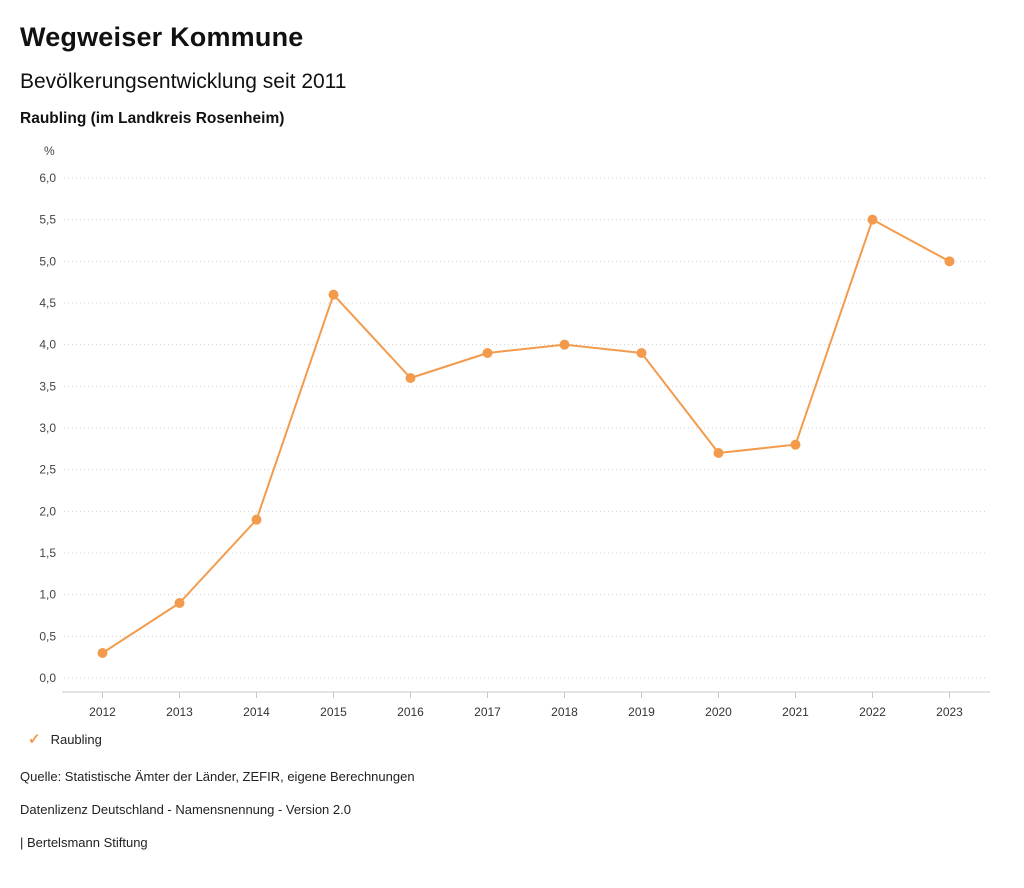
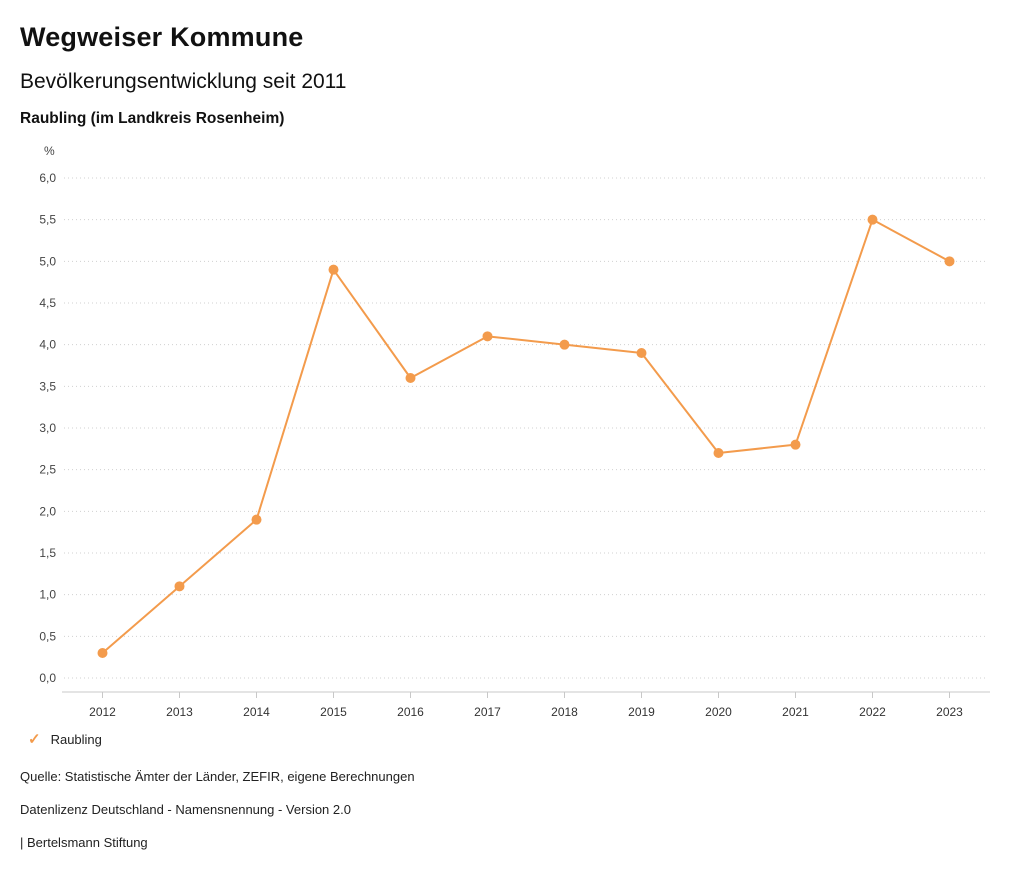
2013: 0,9 -> 1,1
2015: 4,6 -> 4,9
2017: 3,9 -> 4,1
